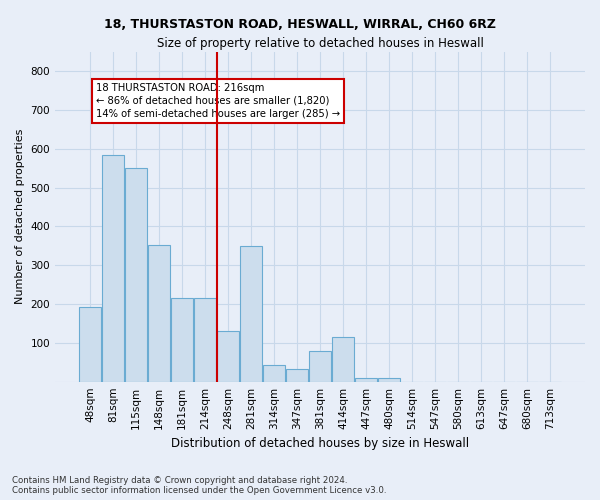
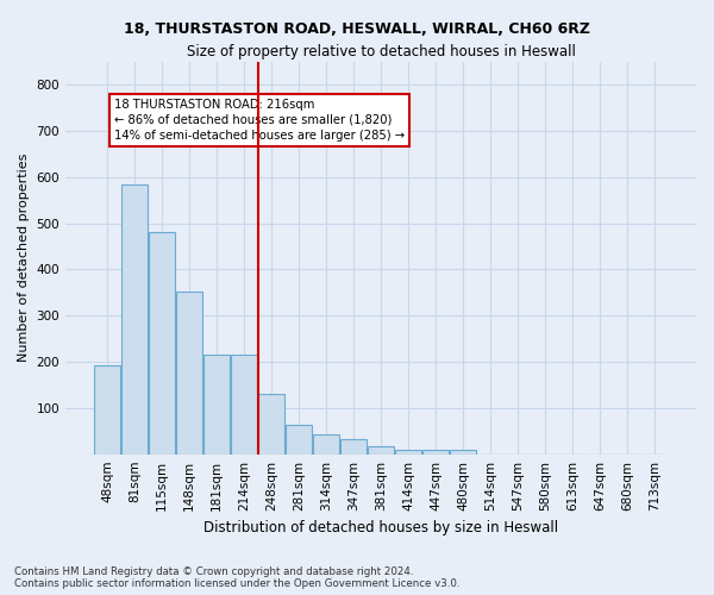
115sqm: 550 -> 480
281sqm: 350 -> 63
381sqm: 80 -> 17
414sqm: 115 -> 10
